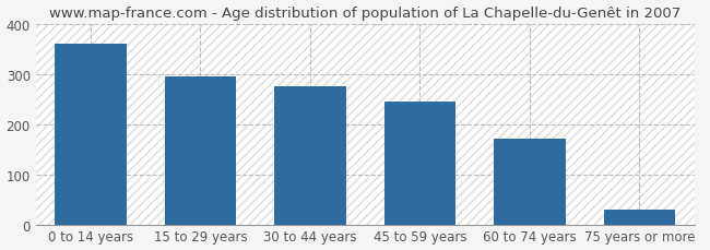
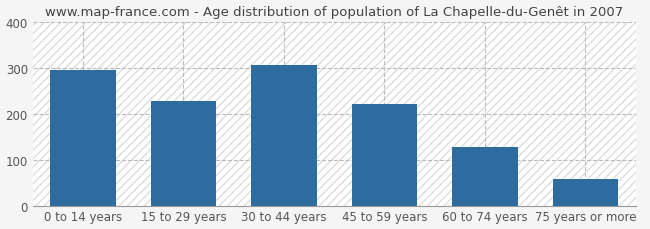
0 to 14 years: 360 -> 295
15 to 29 years: 295 -> 227
30 to 44 years: 275 -> 305
45 to 59 years: 245 -> 220
60 to 74 years: 170 -> 128
75 years or more: 30 -> 58
